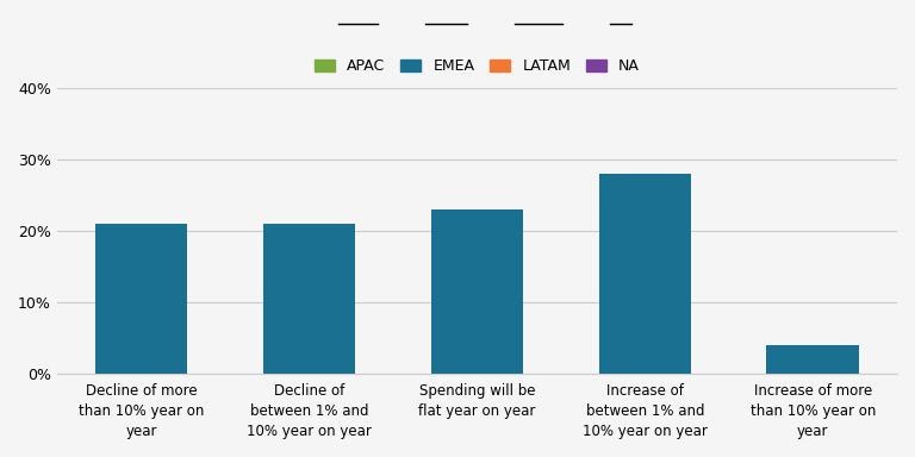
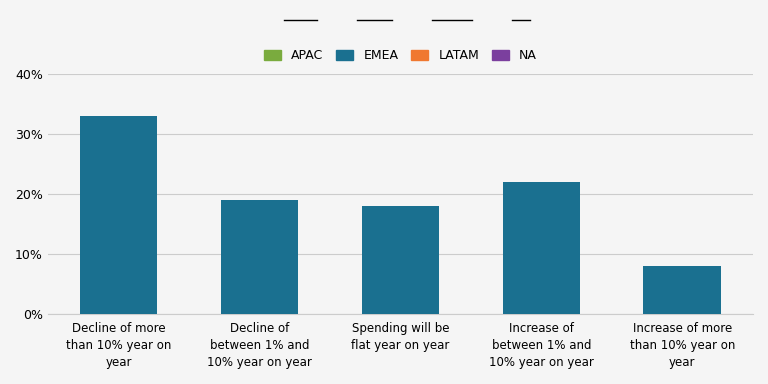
Decline of more than 10% year on year: 21% -> 33%
Decline of between 1% and 10% year on year: 21% -> 19%
Spending will be flat year on year: 23% -> 18%
Increase of between 1% and 10% year on year: 28% -> 22%
Increase of more than 10% year on year: 4% -> 8%
